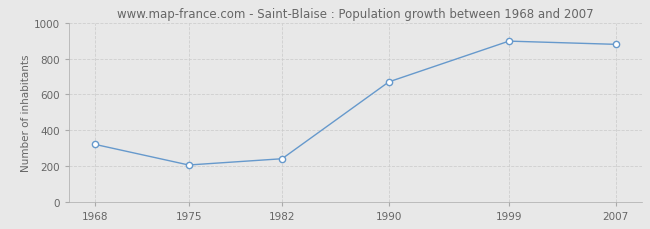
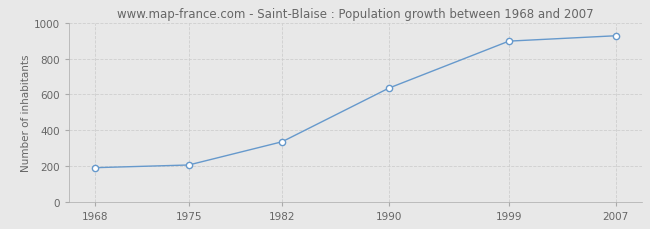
1968: 320 -> 190
1982: 240 -> 340
1990: 670 -> 640
2007: 880 -> 930
